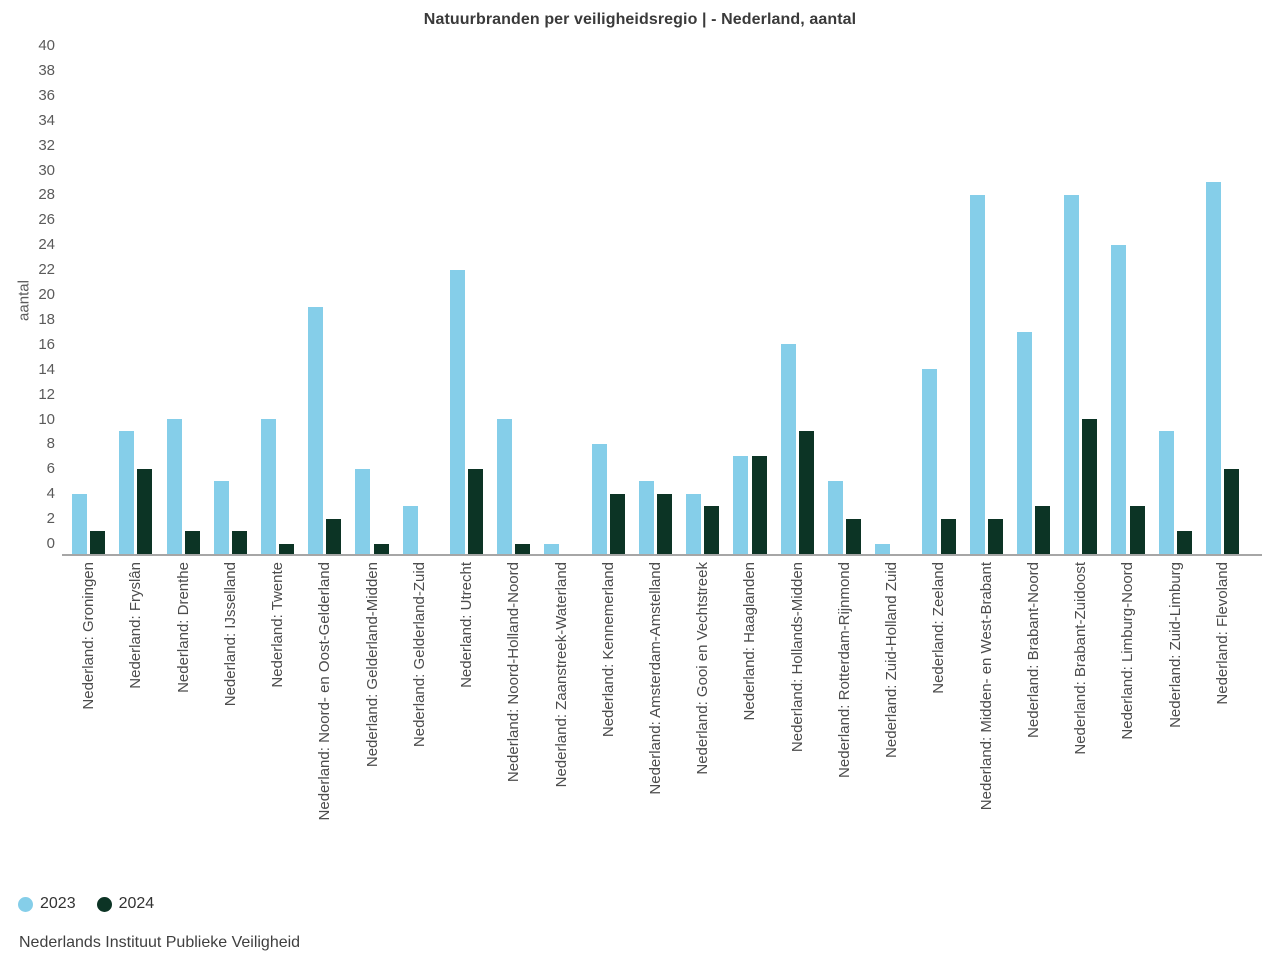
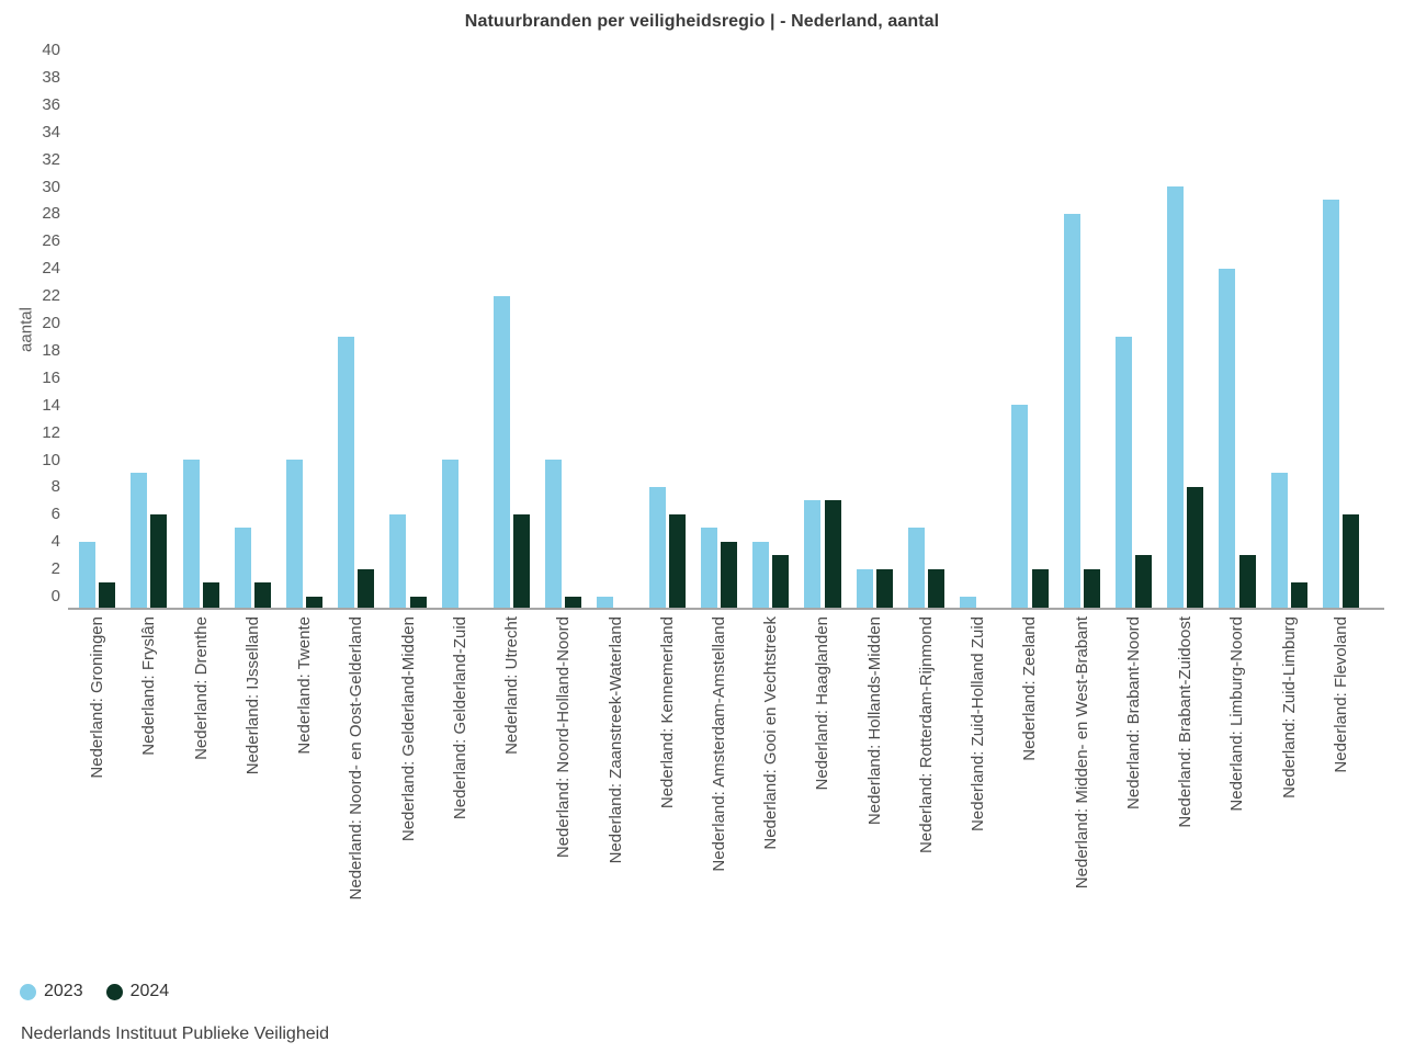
2023/Nederland: Gelderland-Zuid: 3 -> 10
2024/Nederland: Kennemerland: 4 -> 6
2023/Nederland: Hollands-Midden: 16 -> 2
2024/Nederland: Hollands-Midden: 9 -> 2
2023/Nederland: Brabant-Noord: 17 -> 19
2023/Nederland: Brabant-Zuidoost: 28 -> 30
2024/Nederland: Brabant-Zuidoost: 10 -> 8
